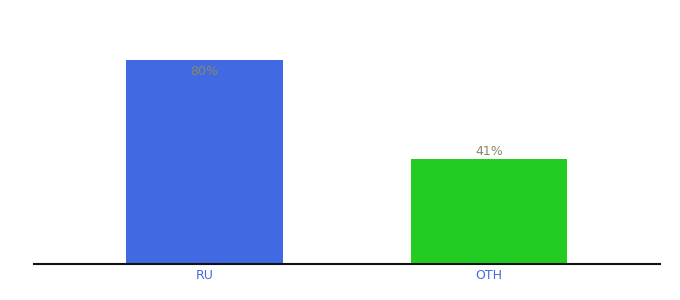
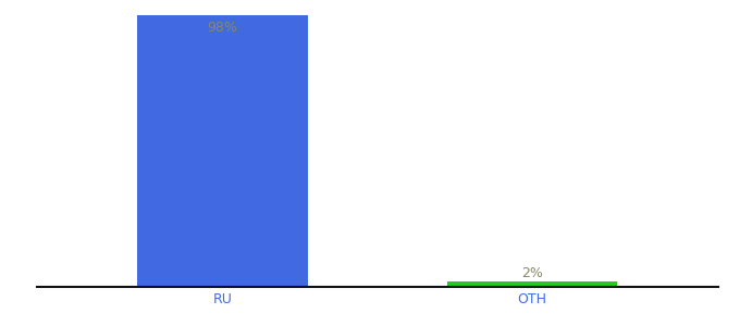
RU: 80% -> 98%
OTH: 41% -> 2%
